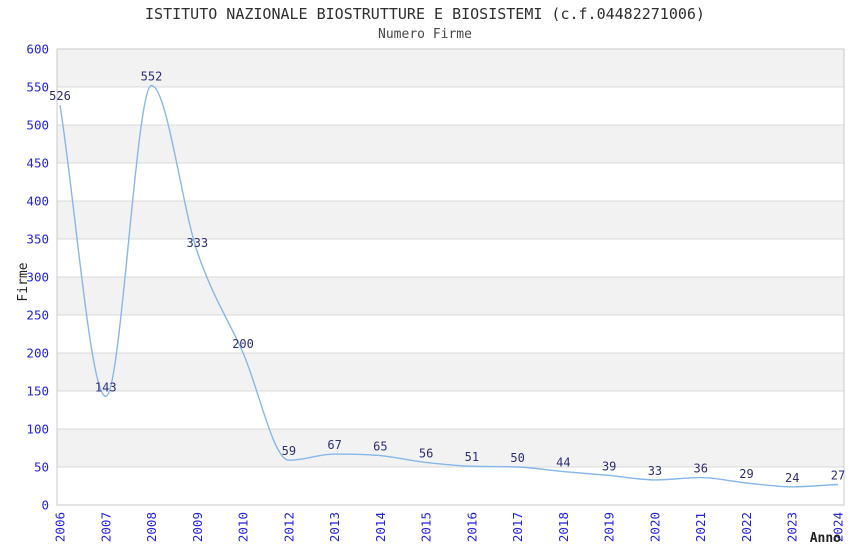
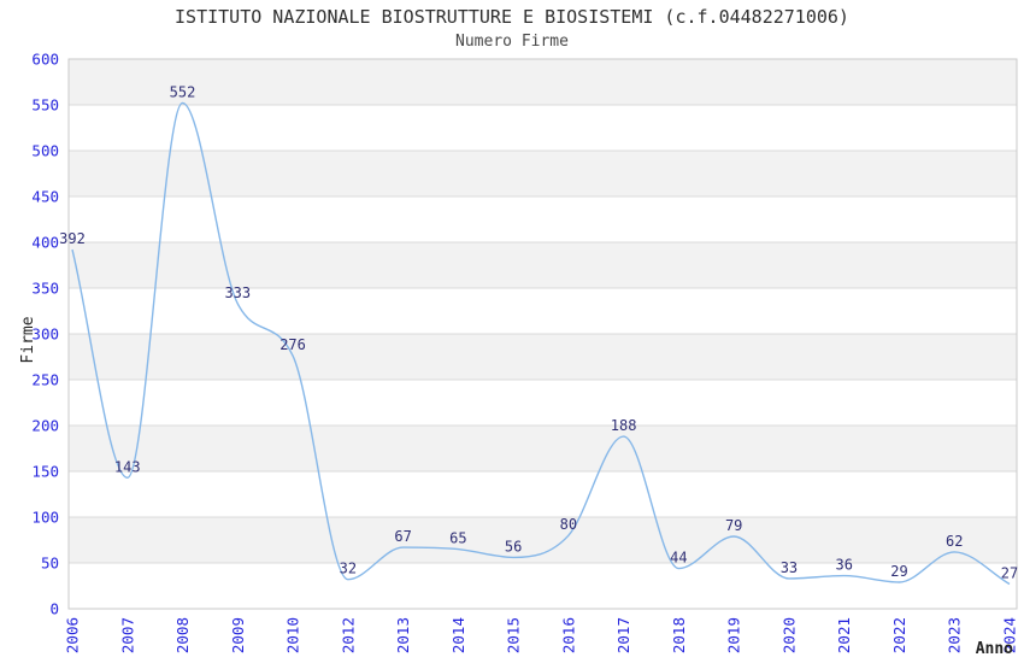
2006: 526 -> 392
2010: 200 -> 276
2012: 59 -> 32
2016: 51 -> 80
2017: 50 -> 188
2019: 39 -> 79
2023: 24 -> 62
